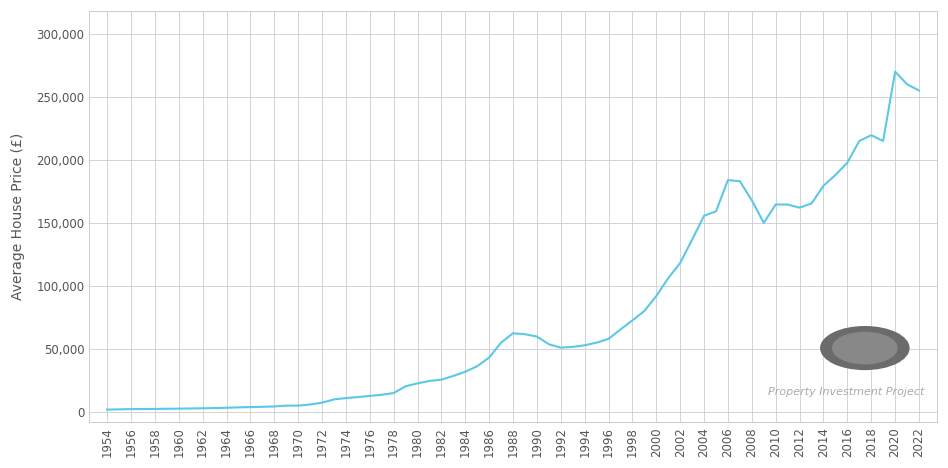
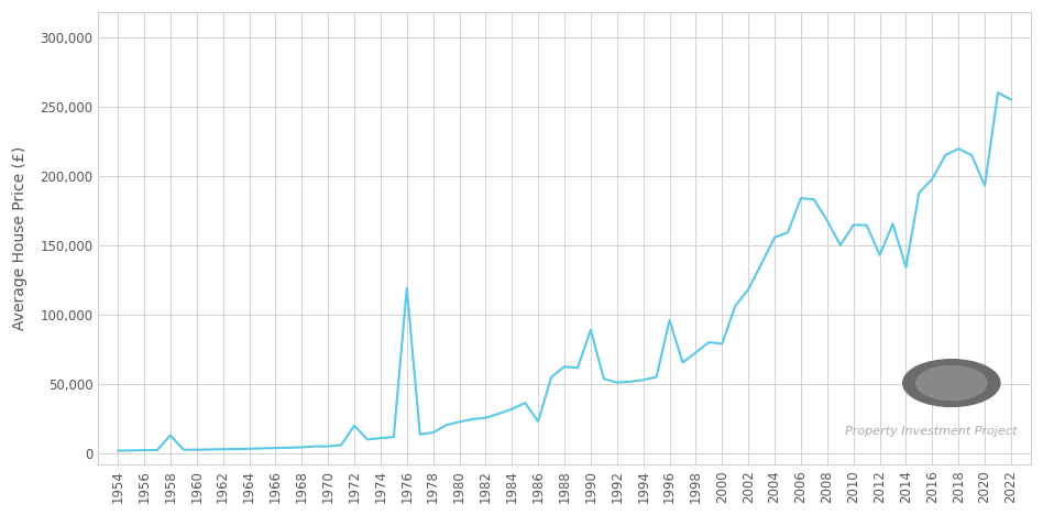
1958: 2,000 -> 13,000
1972: 7,000 -> 20,000
1976: 13,000 -> 119,000
1986: 43,000 -> 23,000
1990: 60,000 -> 89,000
1996: 58,000 -> 96,000
2000: 92,000 -> 79,000
2012: 162,000 -> 143,000
2014: 179,000 -> 134,000
2020: 270,000 -> 193,000
